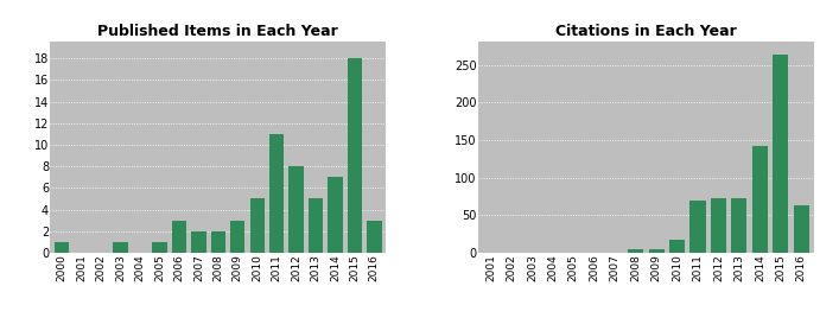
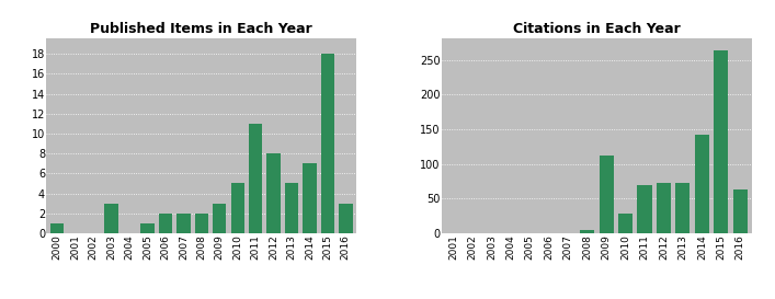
Published Items in Each Year/2003: 1 -> 3
Published Items in Each Year/2006: 3 -> 2
Citations in Each Year/2009: 4 -> 112
Citations in Each Year/2010: 17 -> 28
